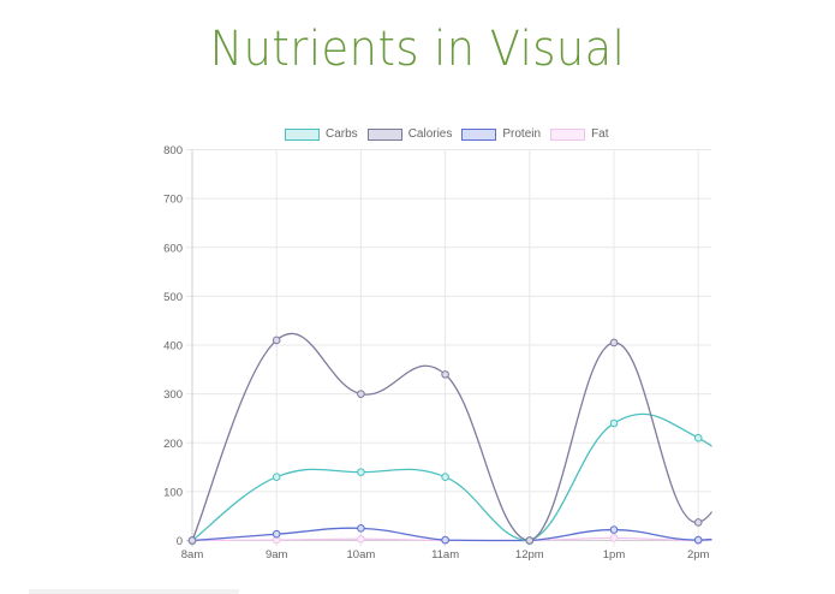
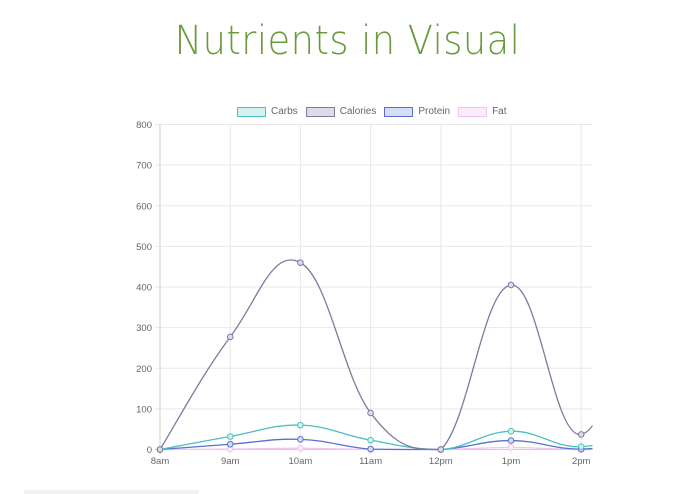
Carbs/9am: 130 -> 30
Calories/9am: 410 -> 280
Carbs/10am: 140 -> 60
Calories/10am: 300 -> 460
Carbs/11am: 130 -> 20
Calories/11am: 340 -> 90
Carbs/1pm: 240 -> 40
Carbs/2pm: 210 -> 10
